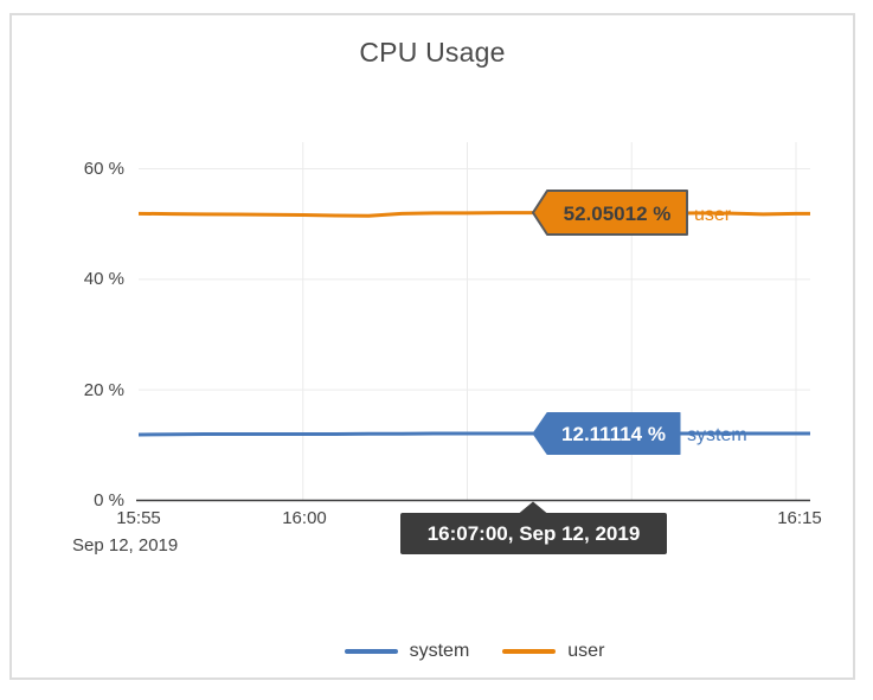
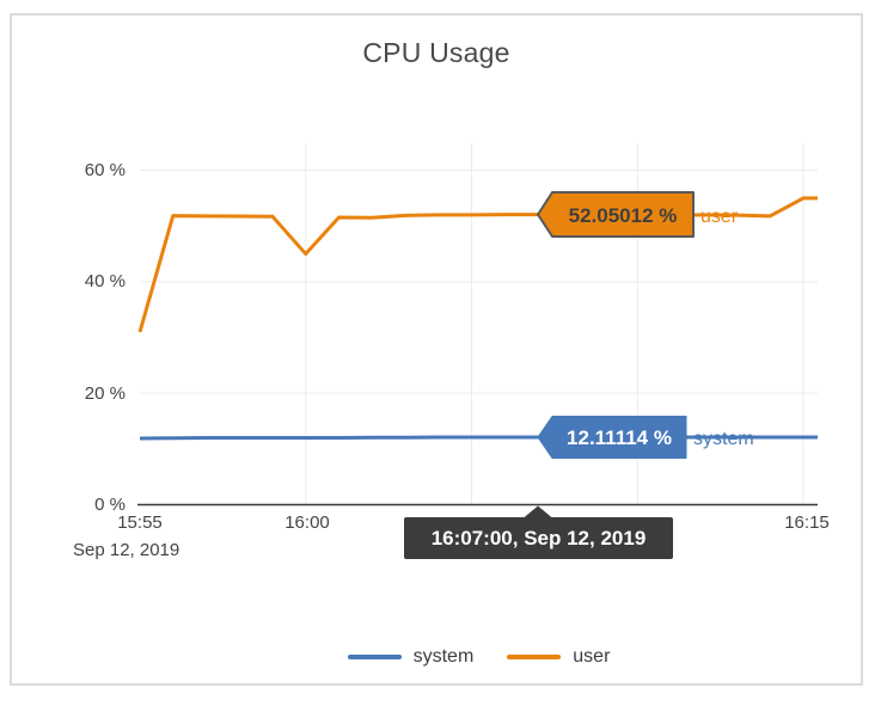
user/15:55: 52% -> 31%
user/16:00: 52% -> 45%
user/16:15: 52% -> 55%
